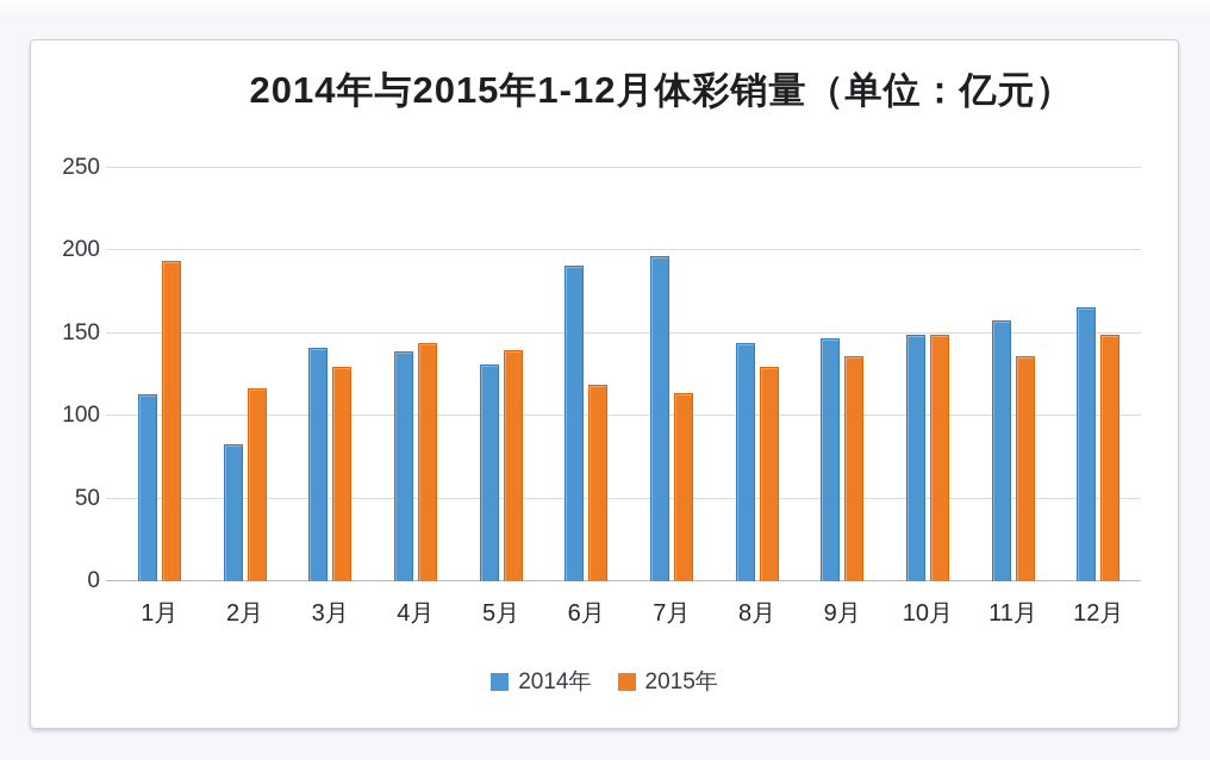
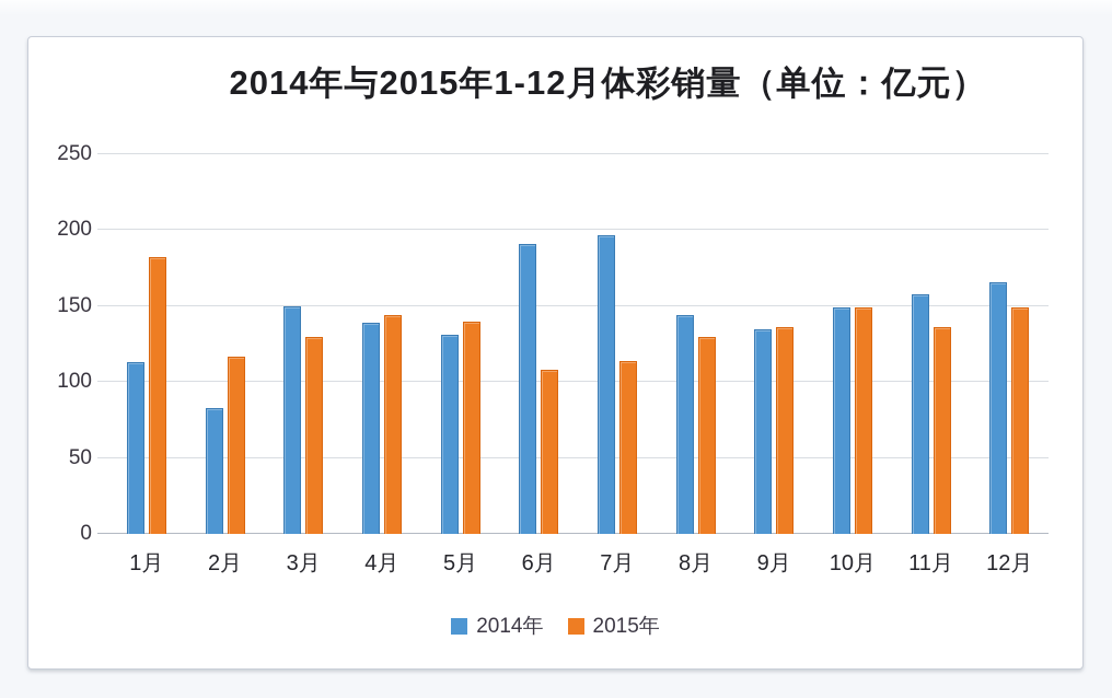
2015年/1月: 194 -> 182
2014年/3月: 141 -> 150
2015年/6月: 119 -> 108
2014年/9月: 147 -> 135
